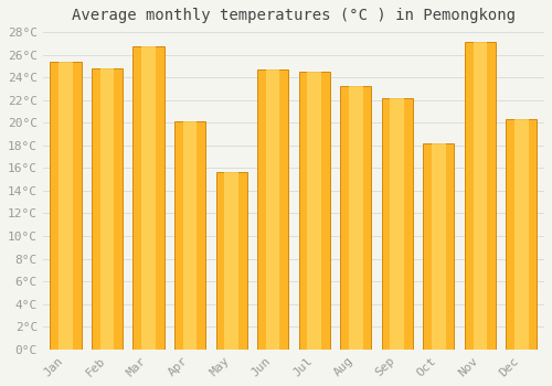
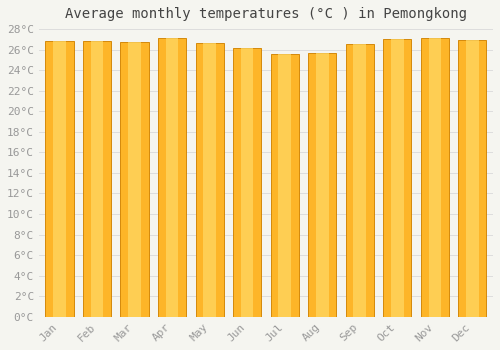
Jan: 25.4°C -> 26.8°C
Feb: 24.8°C -> 26.8°C
Apr: 20.1°C -> 27.1°C
May: 15.6°C -> 26.6°C
Jun: 24.7°C -> 26.2°C
Jul: 24.5°C -> 25.6°C
Aug: 23.2°C -> 25.7°C
Sep: 22.2°C -> 26.5°C
Oct: 18.2°C -> 27.0°C
Dec: 20.3°C -> 26.9°C
